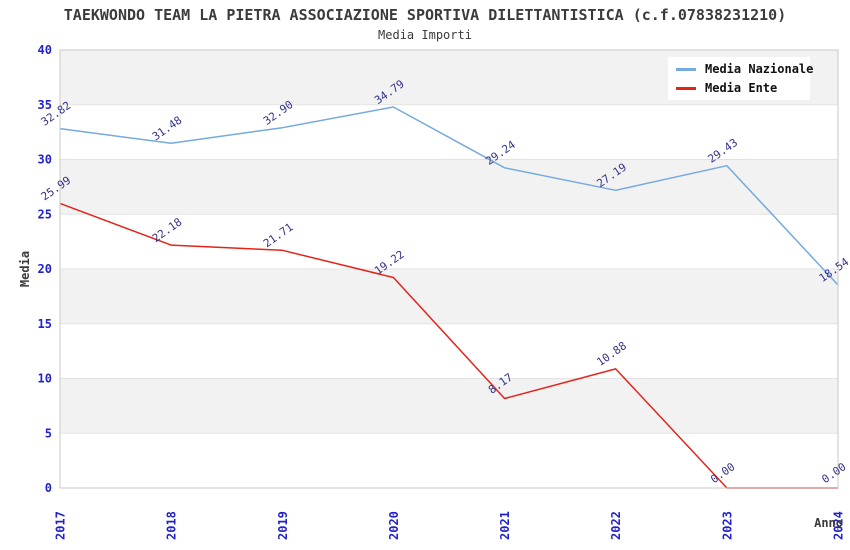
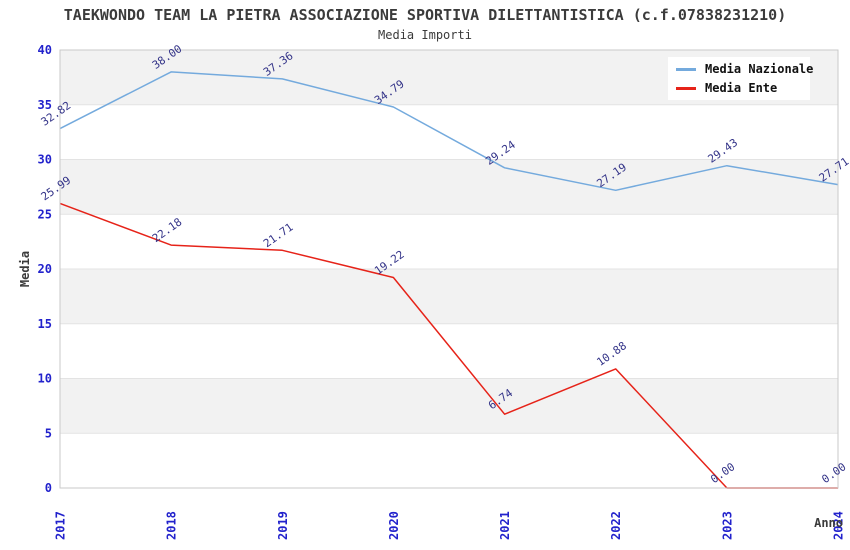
Media Nazionale/2018: 31.48 -> 38.00
Media Nazionale/2019: 32.90 -> 37.36
Media Ente/2021: 8.17 -> 6.74
Media Nazionale/2024: 18.54 -> 27.71
